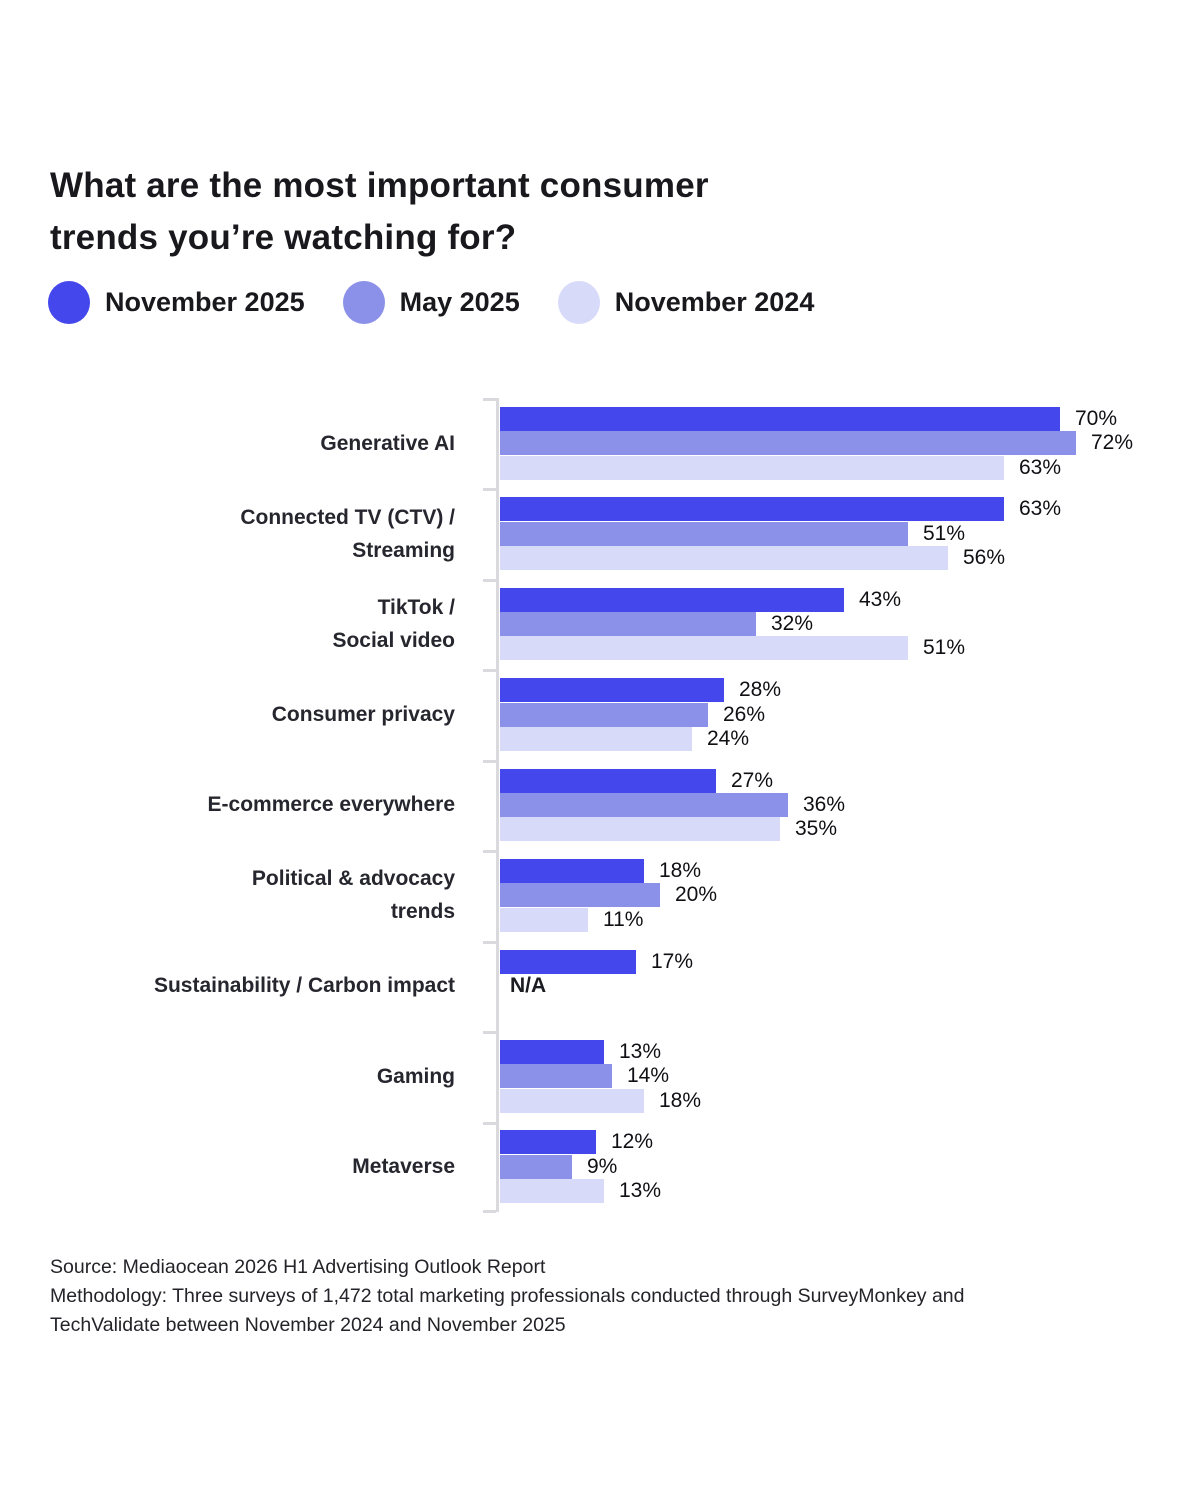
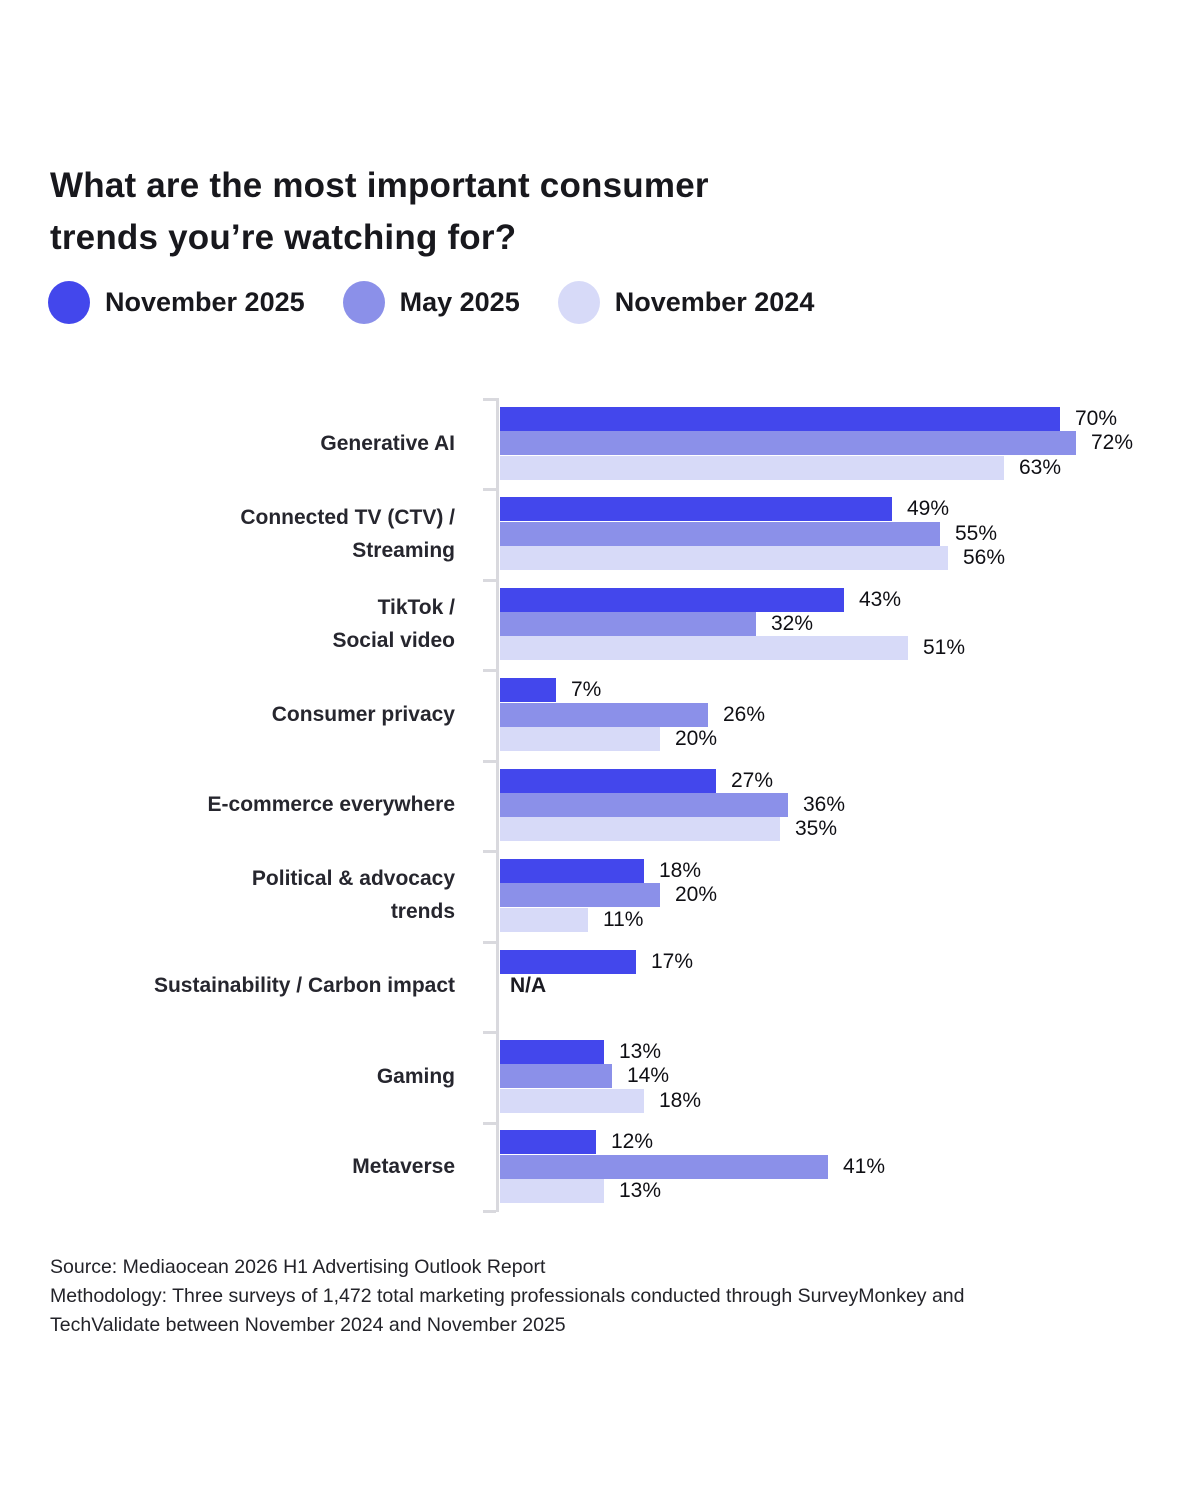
November 2025/Connected TV (CTV) / Streaming: 63% -> 49%
May 2025/Connected TV (CTV) / Streaming: 51% -> 55%
November 2025/Consumer privacy: 28% -> 7%
November 2024/Consumer privacy: 24% -> 20%
May 2025/Metaverse: 9% -> 41%
